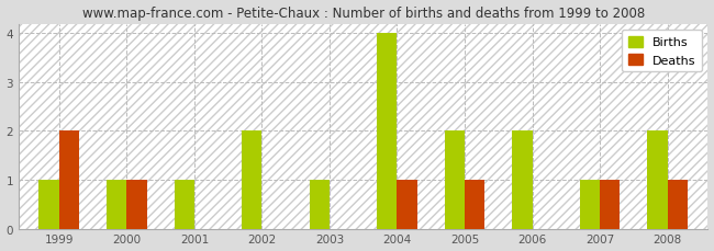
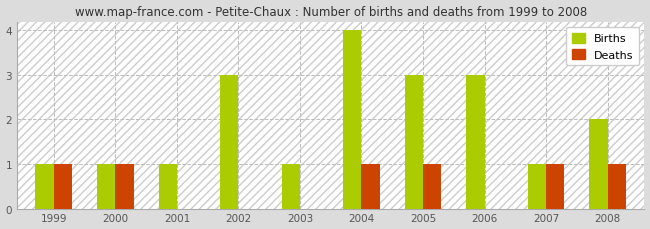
Deaths/1999: 2 -> 1
Births/2002: 2 -> 3
Births/2005: 2 -> 3
Births/2006: 2 -> 3
